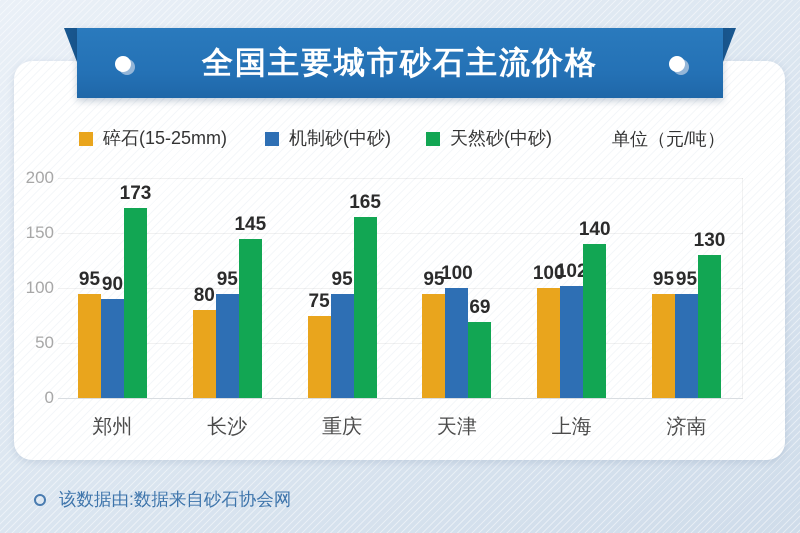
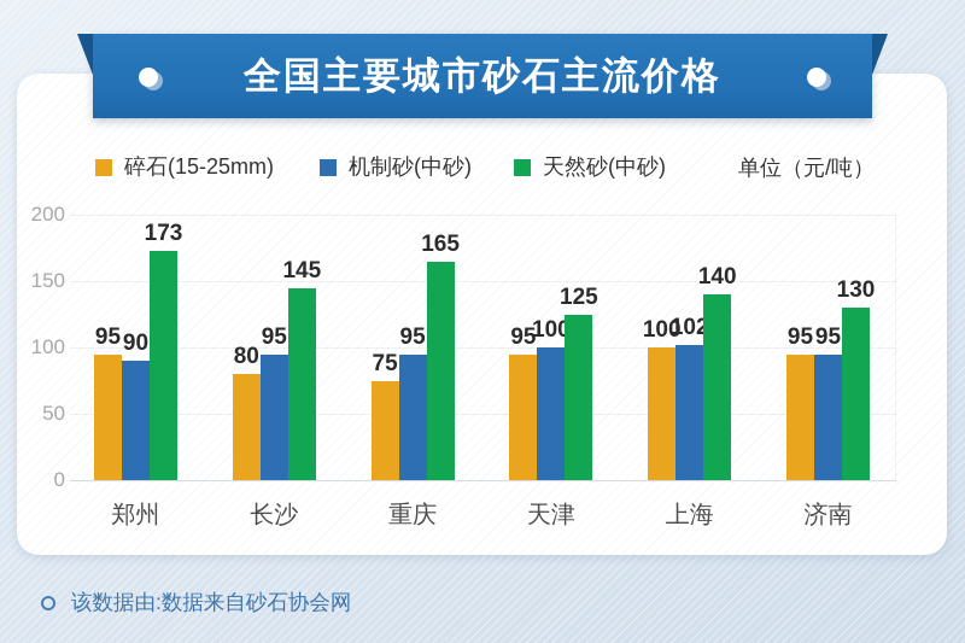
天然砂(中砂)/天津: 69 -> 125
